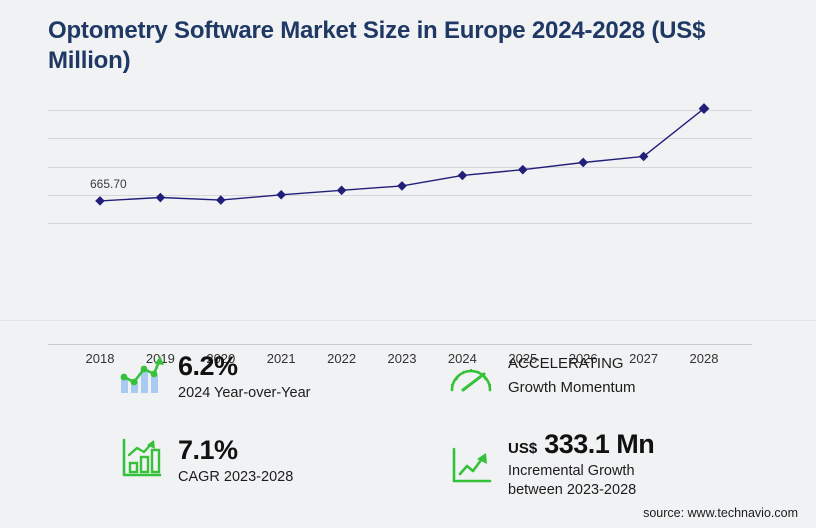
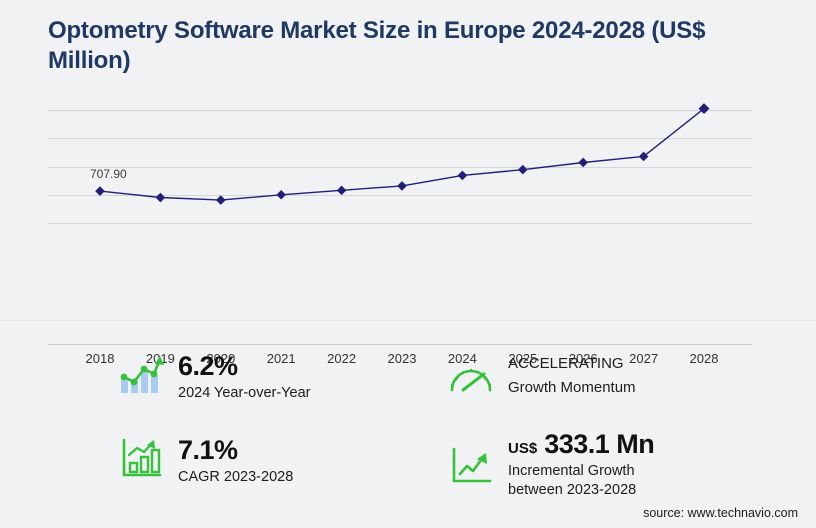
2018: 665.70 -> 707.90
